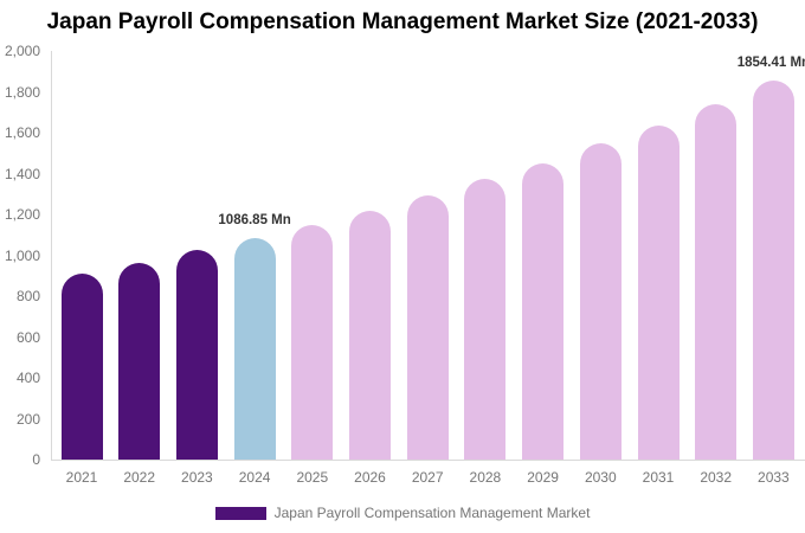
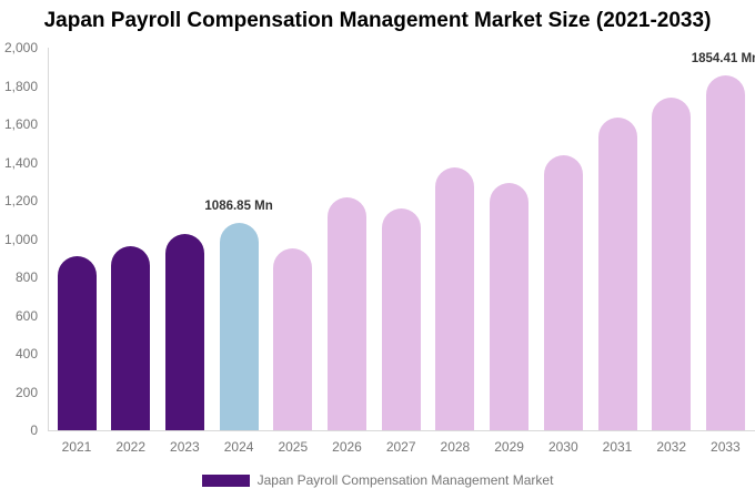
2025: 1150 -> 950
2027: 1300 -> 1160
2029: 1450 -> 1290
2030: 1540 -> 1440
